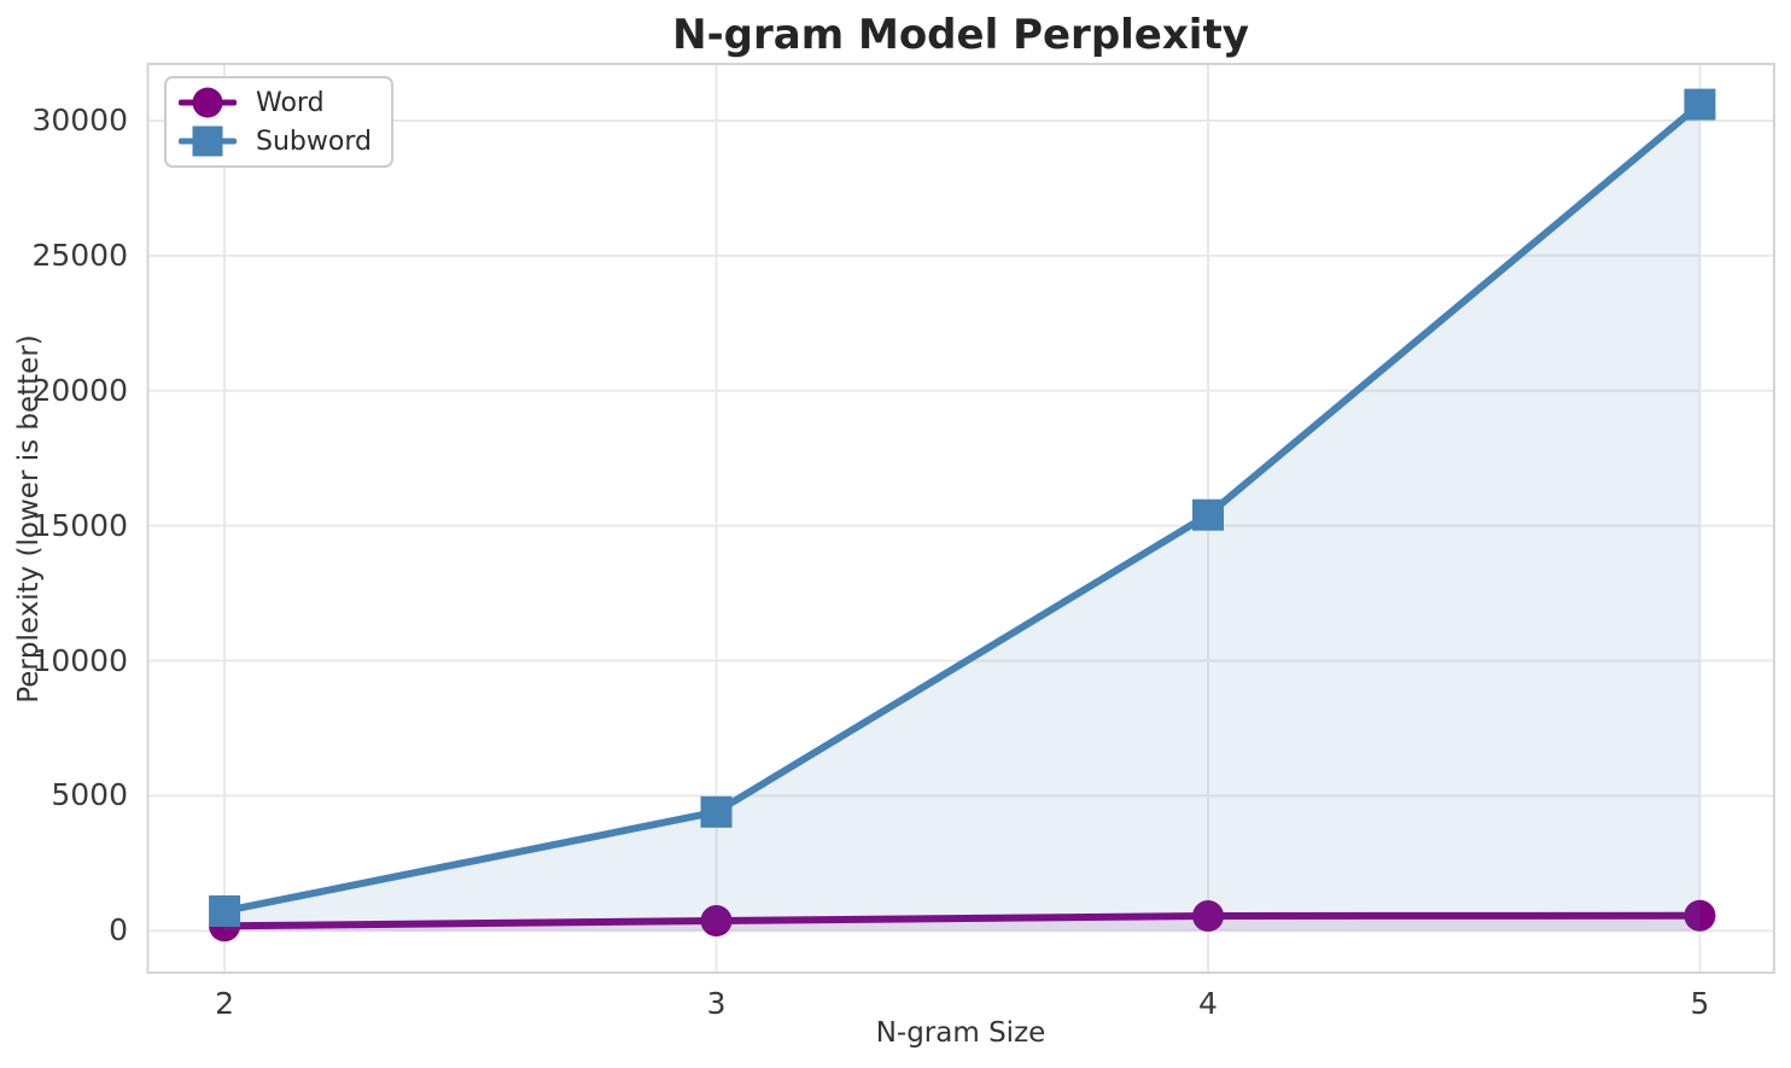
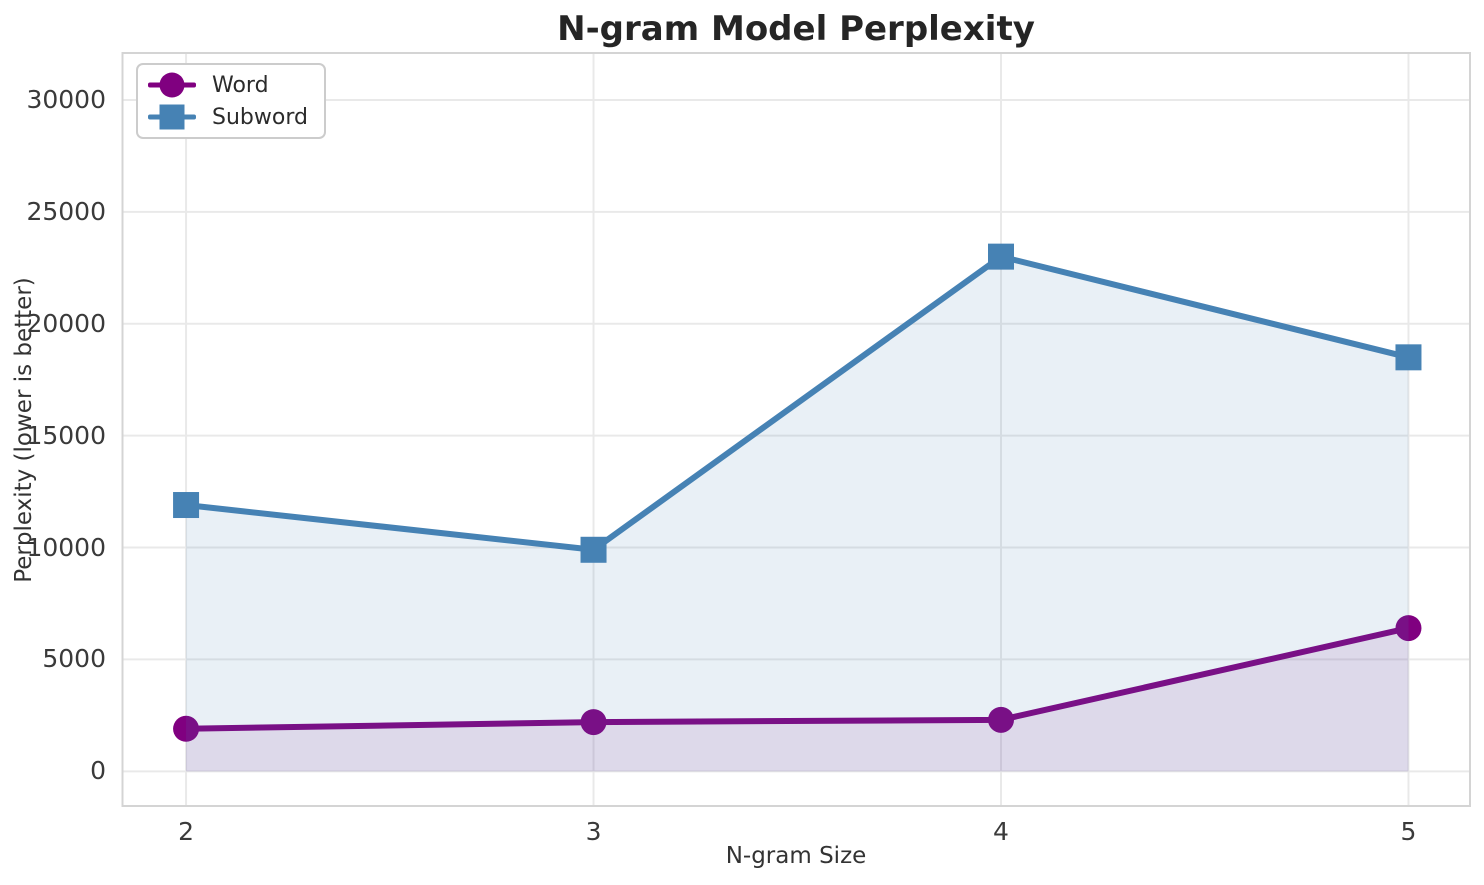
Word/2: 200 -> 1900
Subword/2: 700 -> 11900
Word/3: 400 -> 2200
Subword/3: 4400 -> 9900
Word/4: 600 -> 2300
Subword/4: 15400 -> 23000
Word/5: 600 -> 6400
Subword/5: 30600 -> 18500
